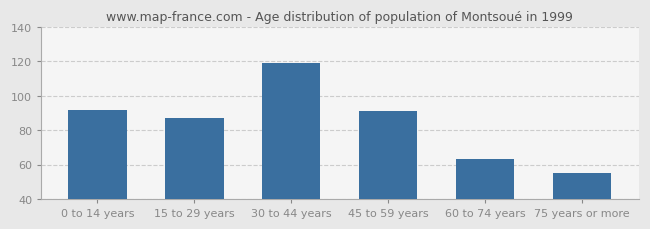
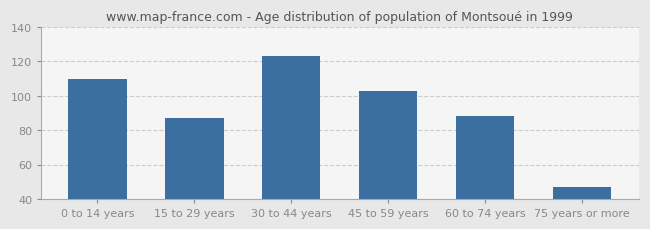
0 to 14 years: 92 -> 110
30 to 44 years: 119 -> 123
45 to 59 years: 91 -> 103
60 to 74 years: 63 -> 88
75 years or more: 55 -> 47
